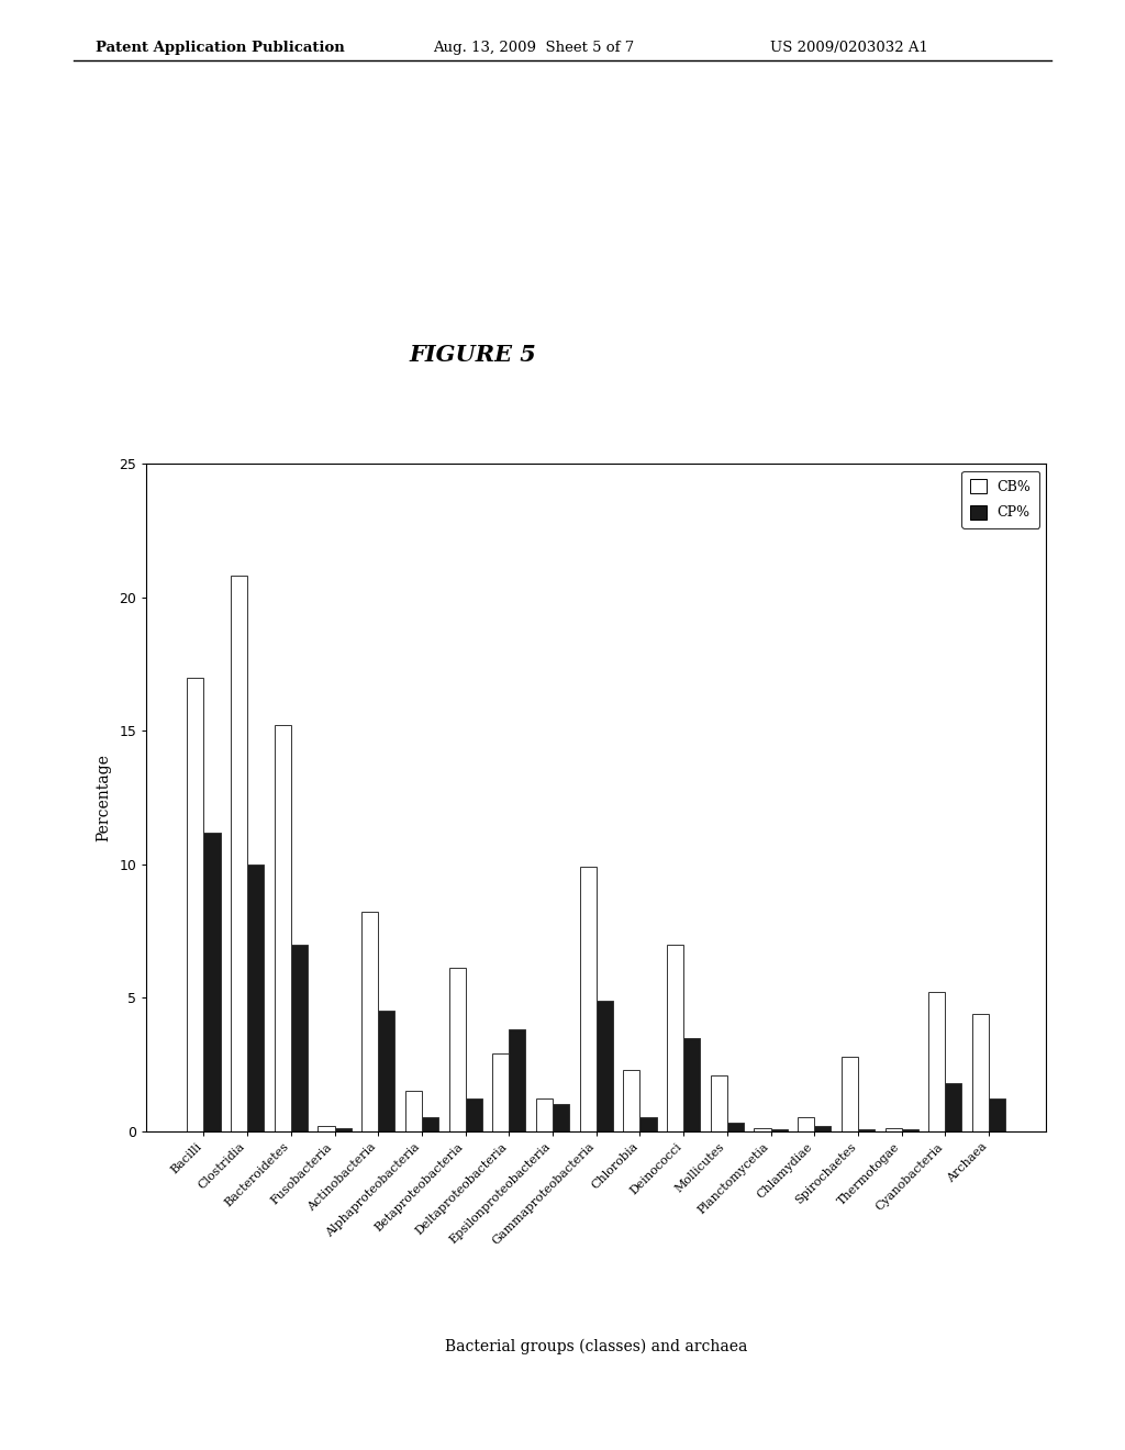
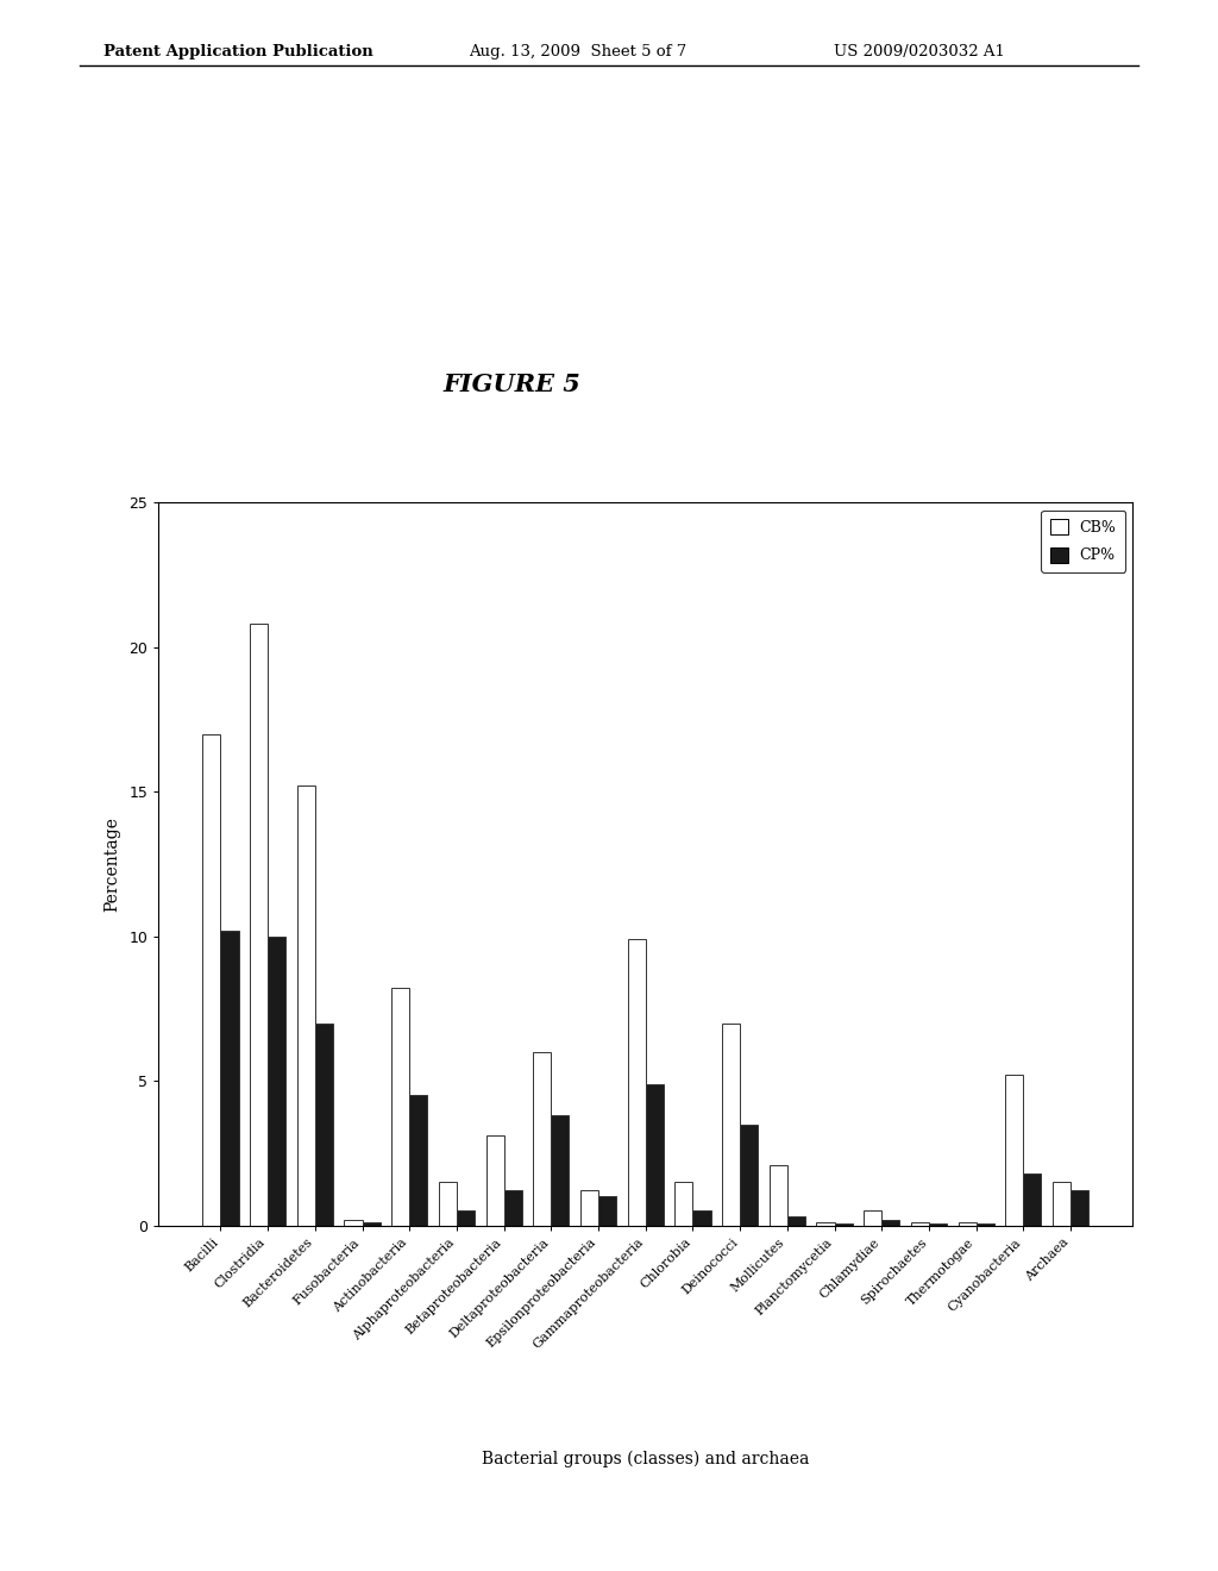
CP%/Bacilli: 11.20 -> 10.20
CB%/Betaproteobacteria: 6.1 -> 3.1
CB%/Deltaproteobacteria: 2.9 -> 6.0
CB%/Chlorobia: 2.3 -> 1.5
CB%/Spirochaetes: 2.8 -> 0.1
CB%/Archaea: 4.4 -> 1.5
